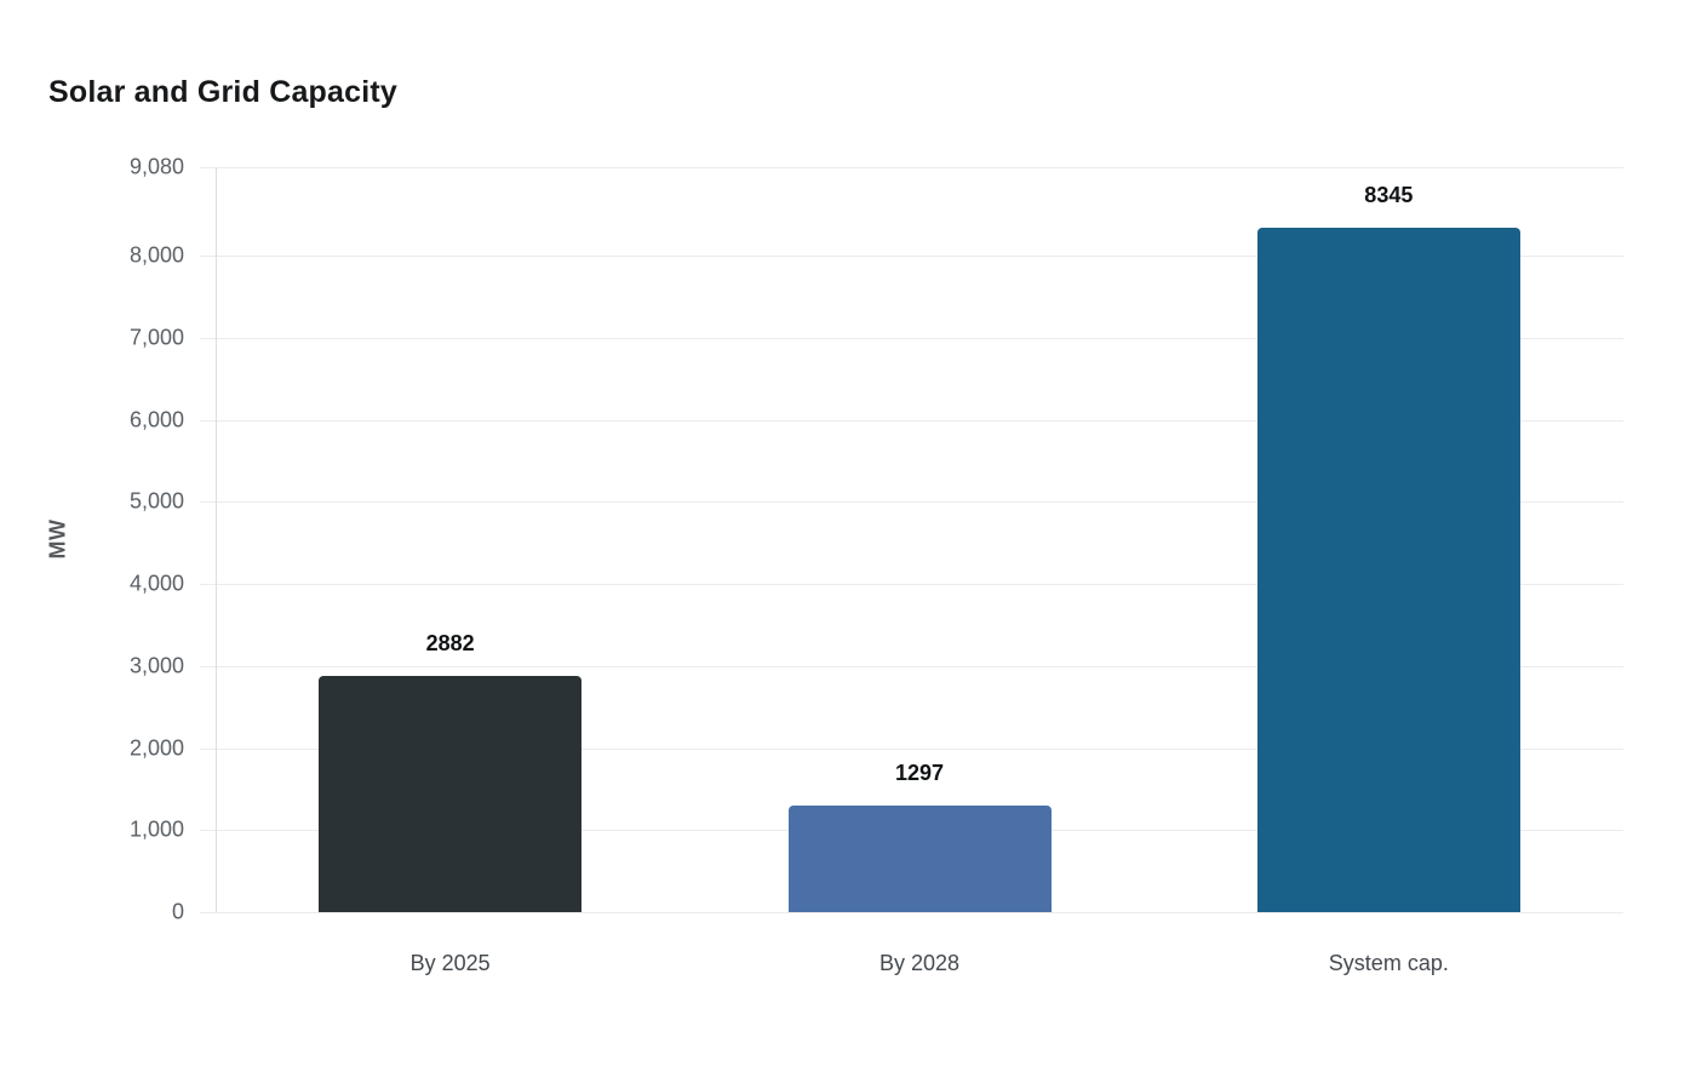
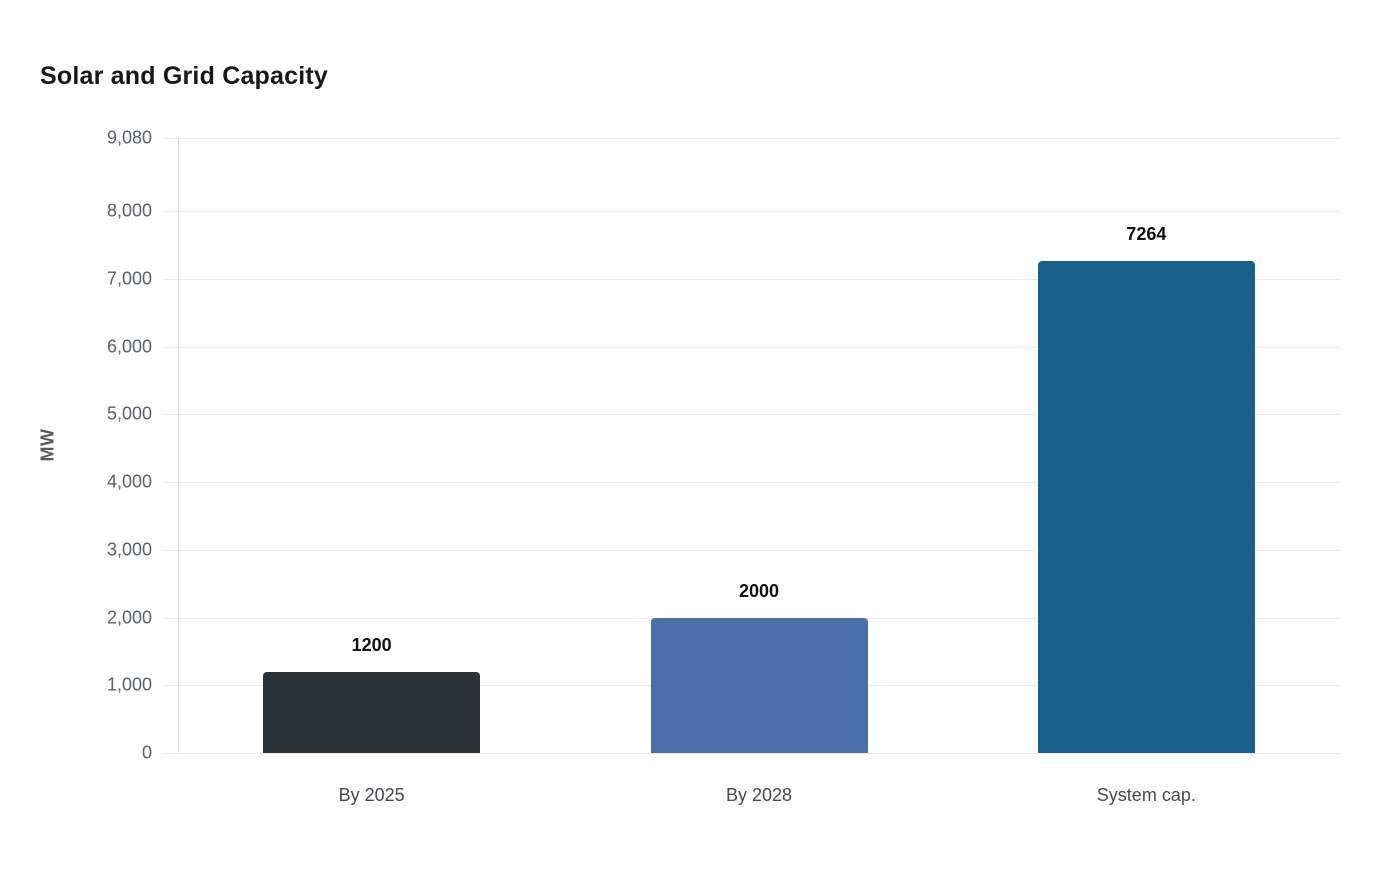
By 2025: 2882 -> 1200
By 2028: 1297 -> 2000
System cap.: 8345 -> 7264
